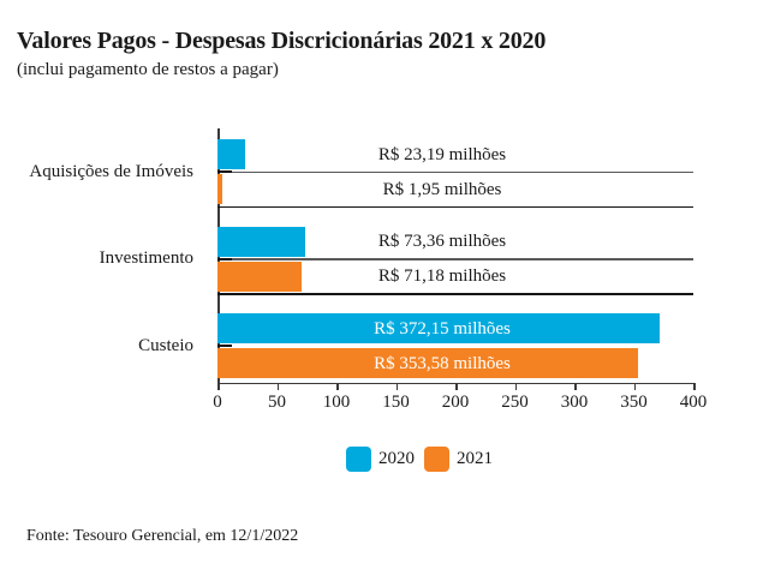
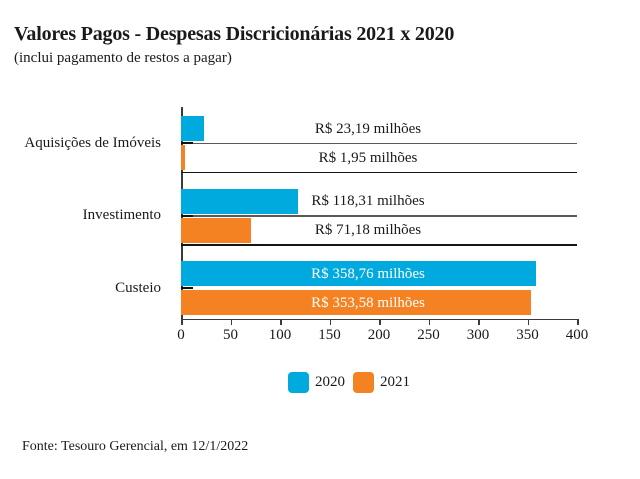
2020/Investimento: 73,36 -> 118,31
2020/Custeio: 372,15 -> 358,76
